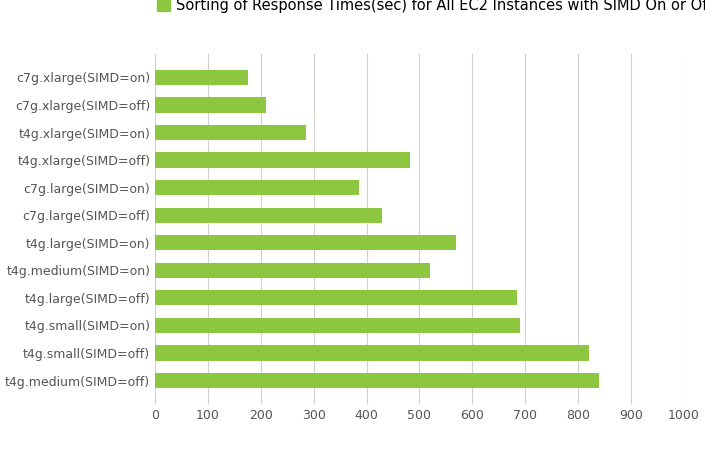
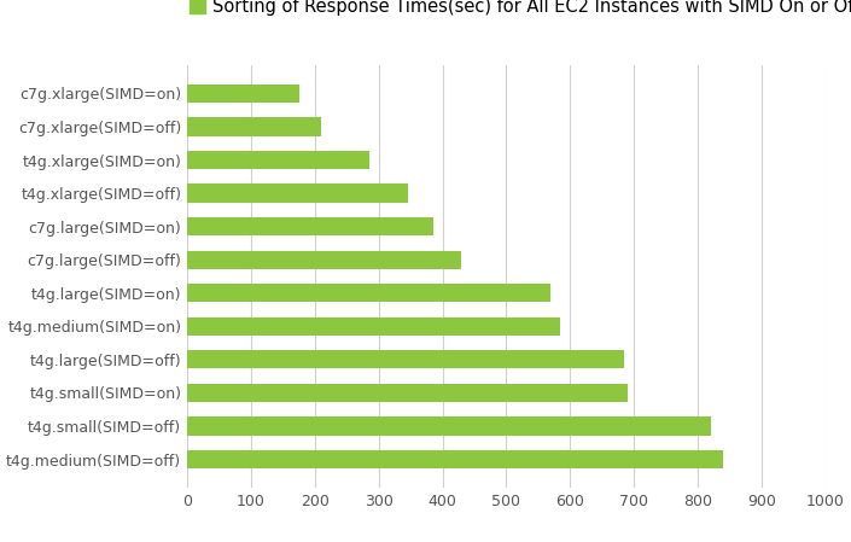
t4g.xlarge(SIMD=off): 482 -> 345
t4g.medium(SIMD=on): 520 -> 585
